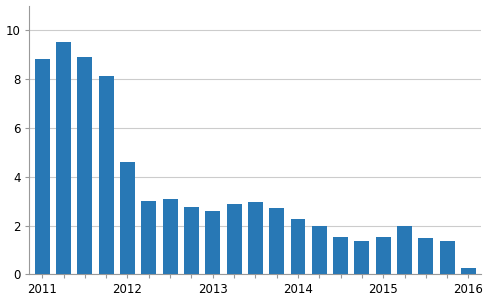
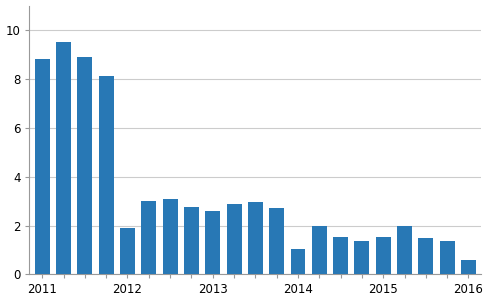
2012: 4.60 -> 1.90
2014: 2.25 -> 1.05
2016: 0.25 -> 0.60
